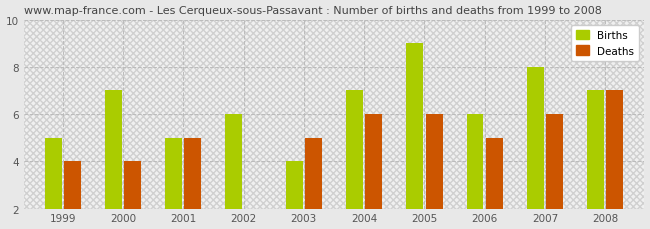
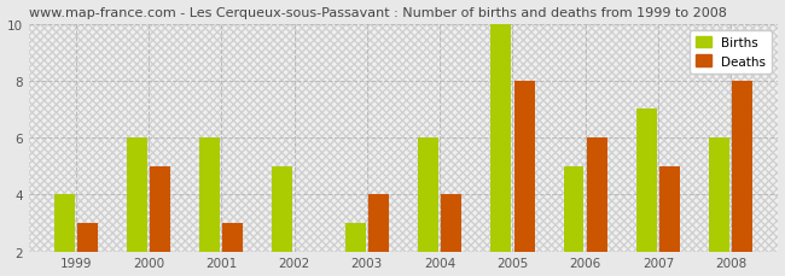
Births/1999: 5 -> 4
Deaths/1999: 4 -> 3
Births/2000: 7 -> 6
Deaths/2000: 4 -> 5
Births/2001: 5 -> 6
Deaths/2001: 5 -> 3
Births/2002: 6 -> 5
Births/2003: 4 -> 3
Deaths/2003: 5 -> 4
Births/2004: 7 -> 6
Deaths/2004: 6 -> 4
Births/2005: 9 -> 10
Deaths/2005: 6 -> 8
Births/2006: 6 -> 5
Deaths/2006: 5 -> 6
Births/2007: 8 -> 7
Deaths/2007: 6 -> 5
Births/2008: 7 -> 6
Deaths/2008: 7 -> 8
